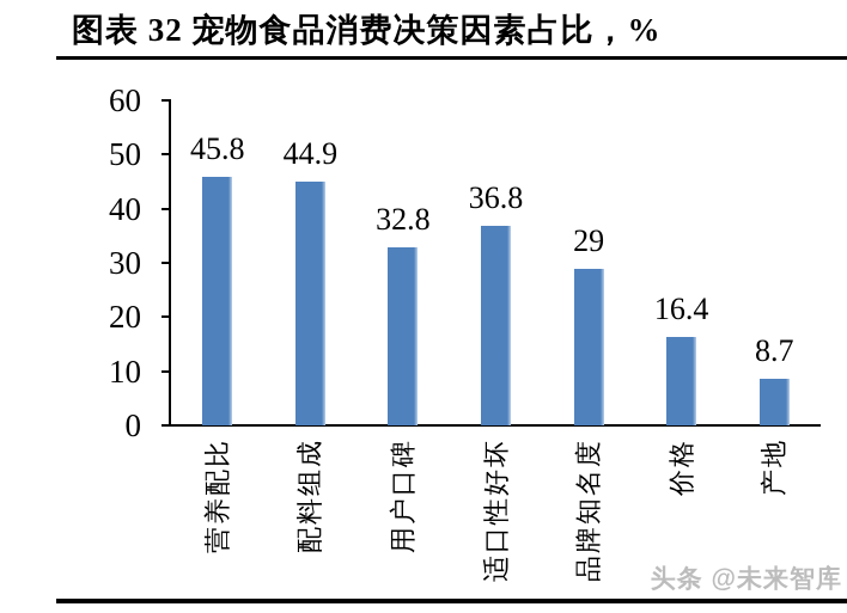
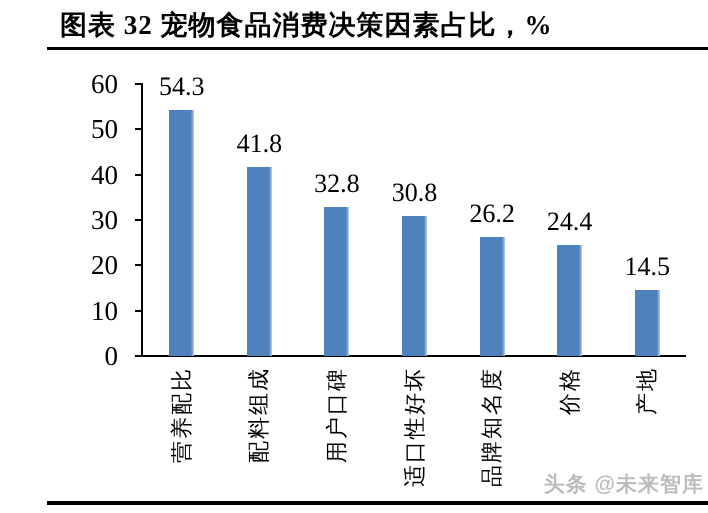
营养配比: 45.8 -> 54.3
配料组成: 44.9 -> 41.8
适口性好坏: 36.8 -> 30.8
品牌知名度: 29 -> 26.2
价格: 16.4 -> 24.4
产地: 8.7 -> 14.5
